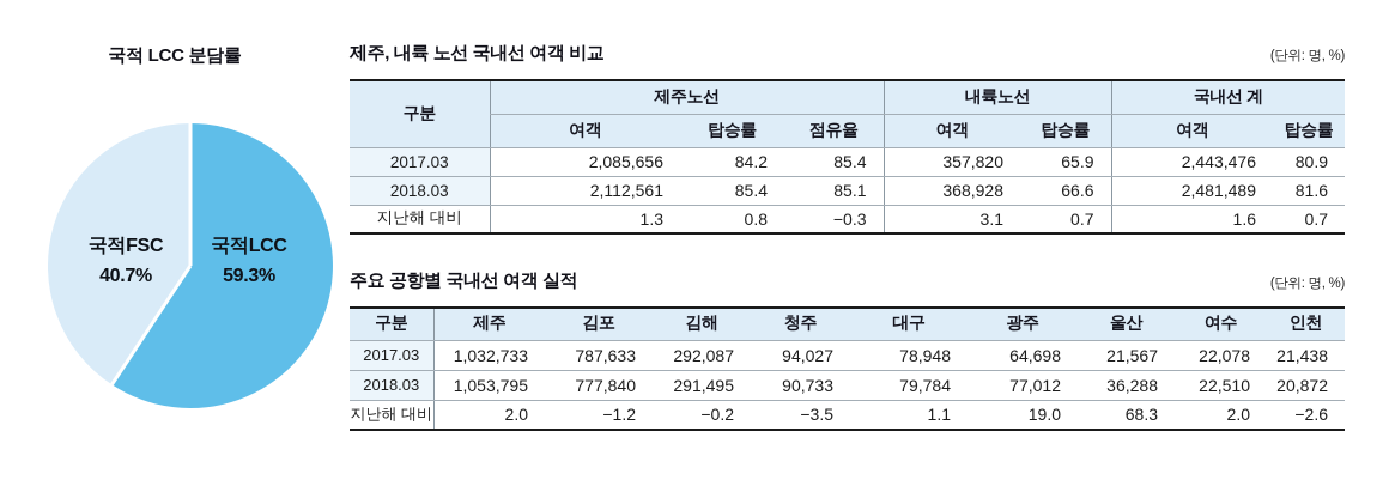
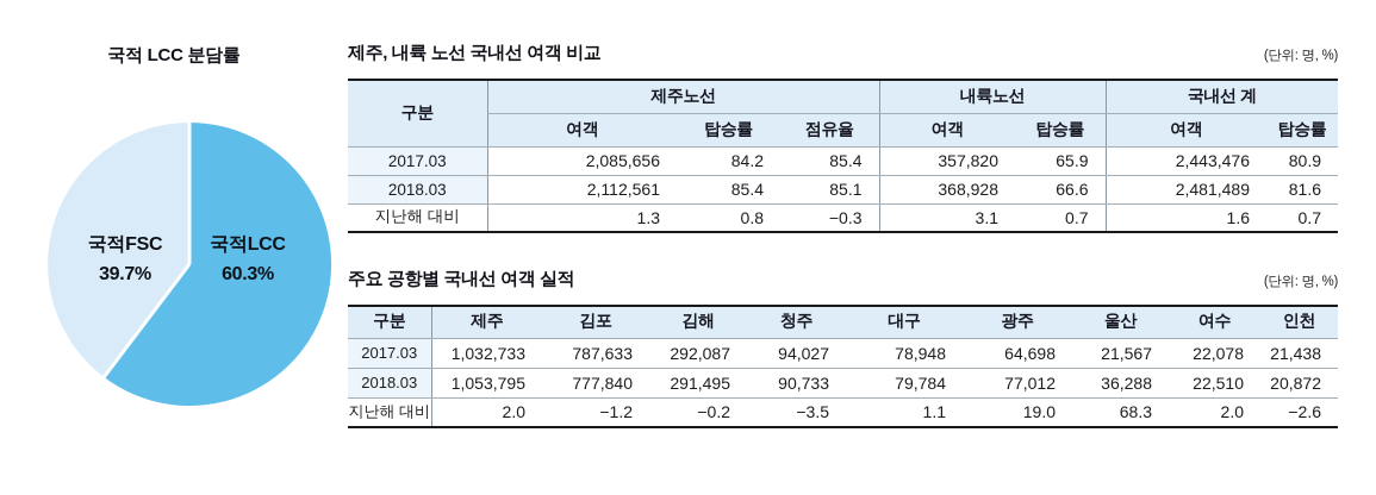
국적 LCC 분담률/국적LCC: 59.3% -> 60.3%
국적 LCC 분담률/국적FSC: 40.7% -> 39.7%
